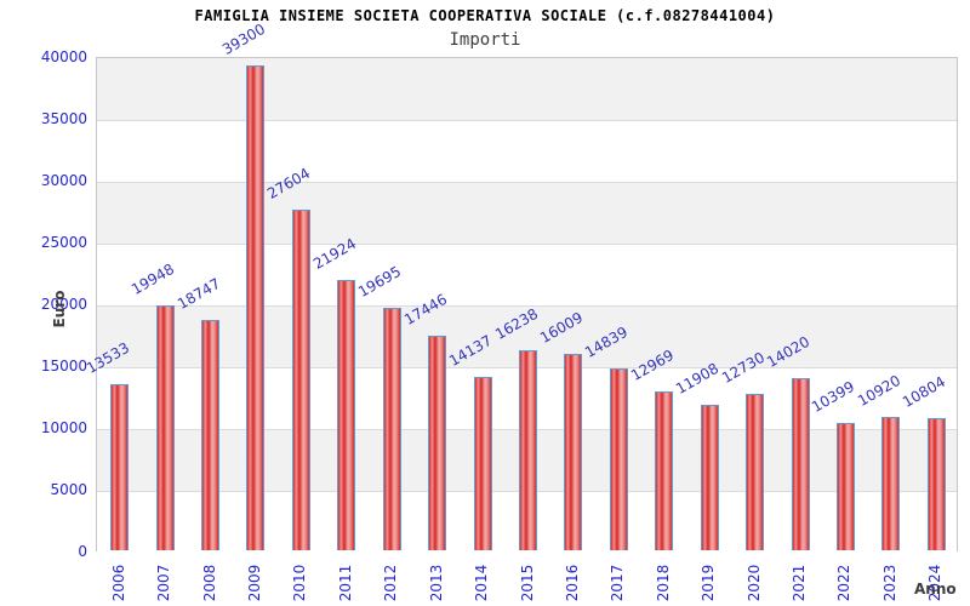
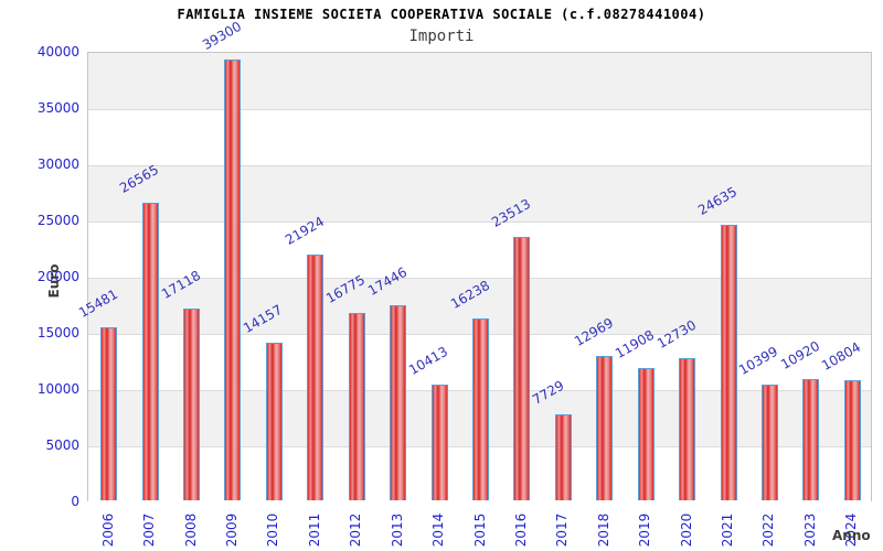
2006: 13533 -> 15481
2007: 19948 -> 26565
2008: 18747 -> 17118
2010: 27604 -> 14157
2012: 19695 -> 16775
2014: 14137 -> 10413
2016: 16009 -> 23513
2017: 14839 -> 7729
2021: 14020 -> 24635
